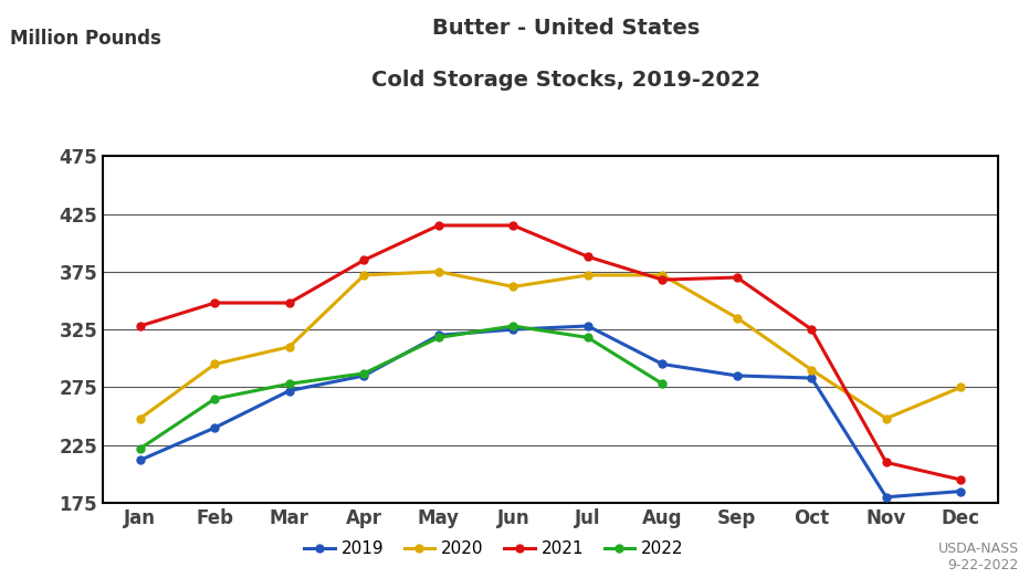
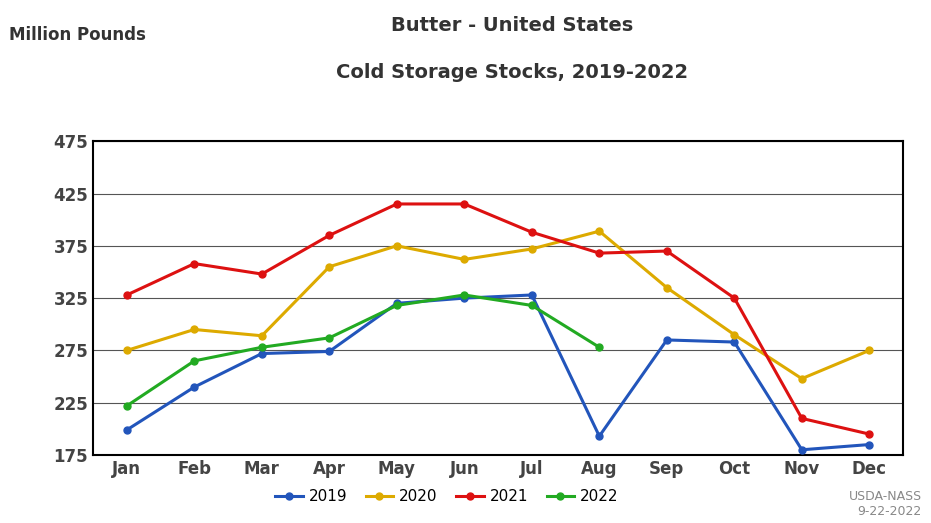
2019/Jan: 212 -> 199
2020/Jan: 248 -> 275
2021/Feb: 348 -> 358
2020/Mar: 310 -> 289
2019/Apr: 285 -> 274
2020/Apr: 372 -> 355
2019/Aug: 295 -> 193
2020/Aug: 372 -> 389
